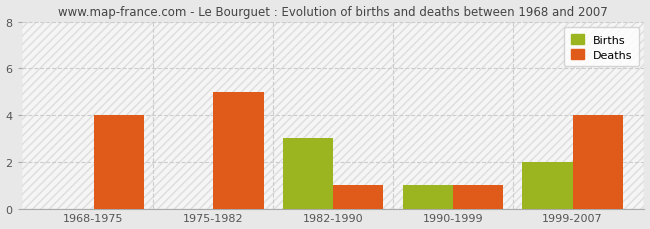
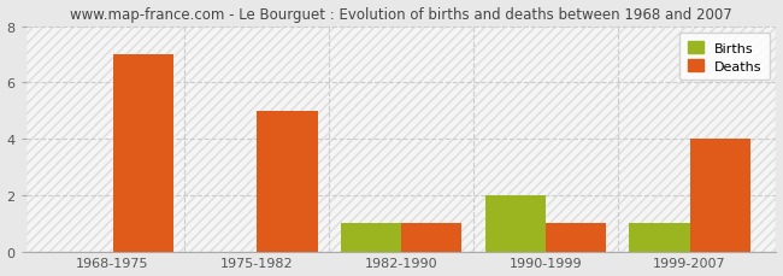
Deaths/1968-1975: 4 -> 7
Births/1982-1990: 3 -> 1
Births/1990-1999: 1 -> 2
Births/1999-2007: 2 -> 1
